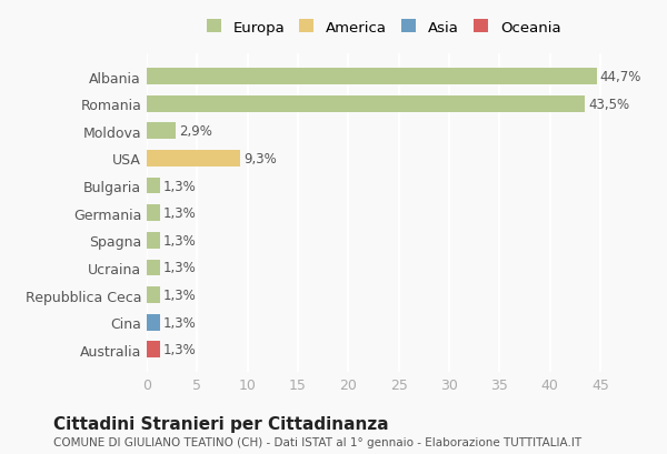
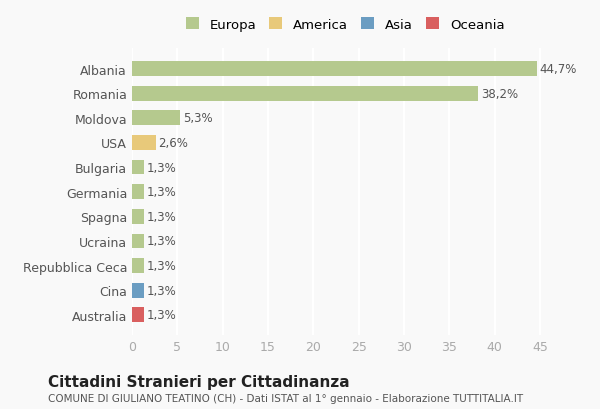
Romania: 43,5% -> 38,2%
Moldova: 2,9% -> 5,3%
USA: 9,3% -> 2,6%
